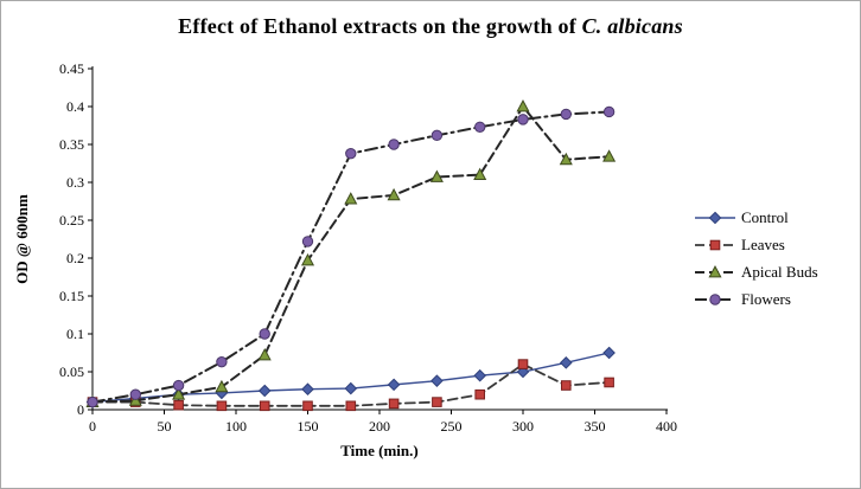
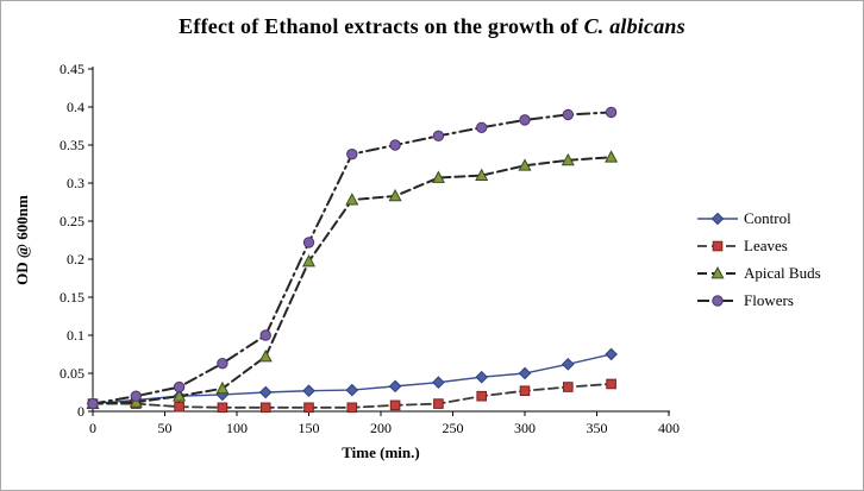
Leaves/300: 0.06 -> 0.03
Apical Buds/300: 0.40 -> 0.32
